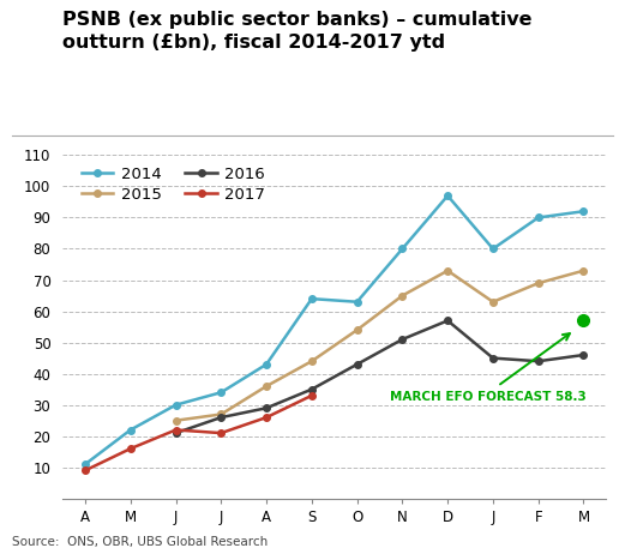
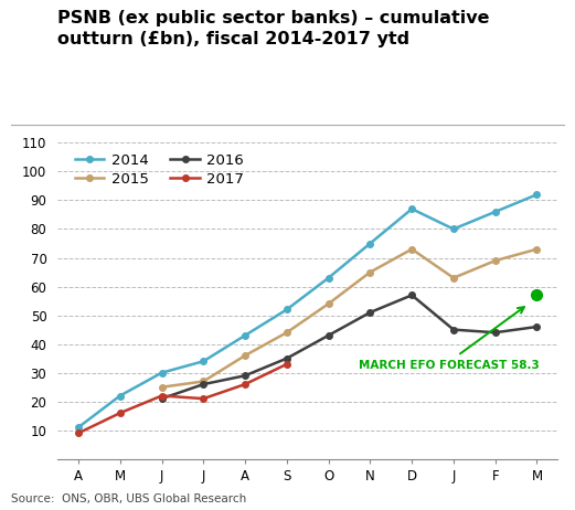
2014/S: 64 -> 52
2014/N: 80 -> 75
2014/D: 97 -> 87
2014/F: 90 -> 86
